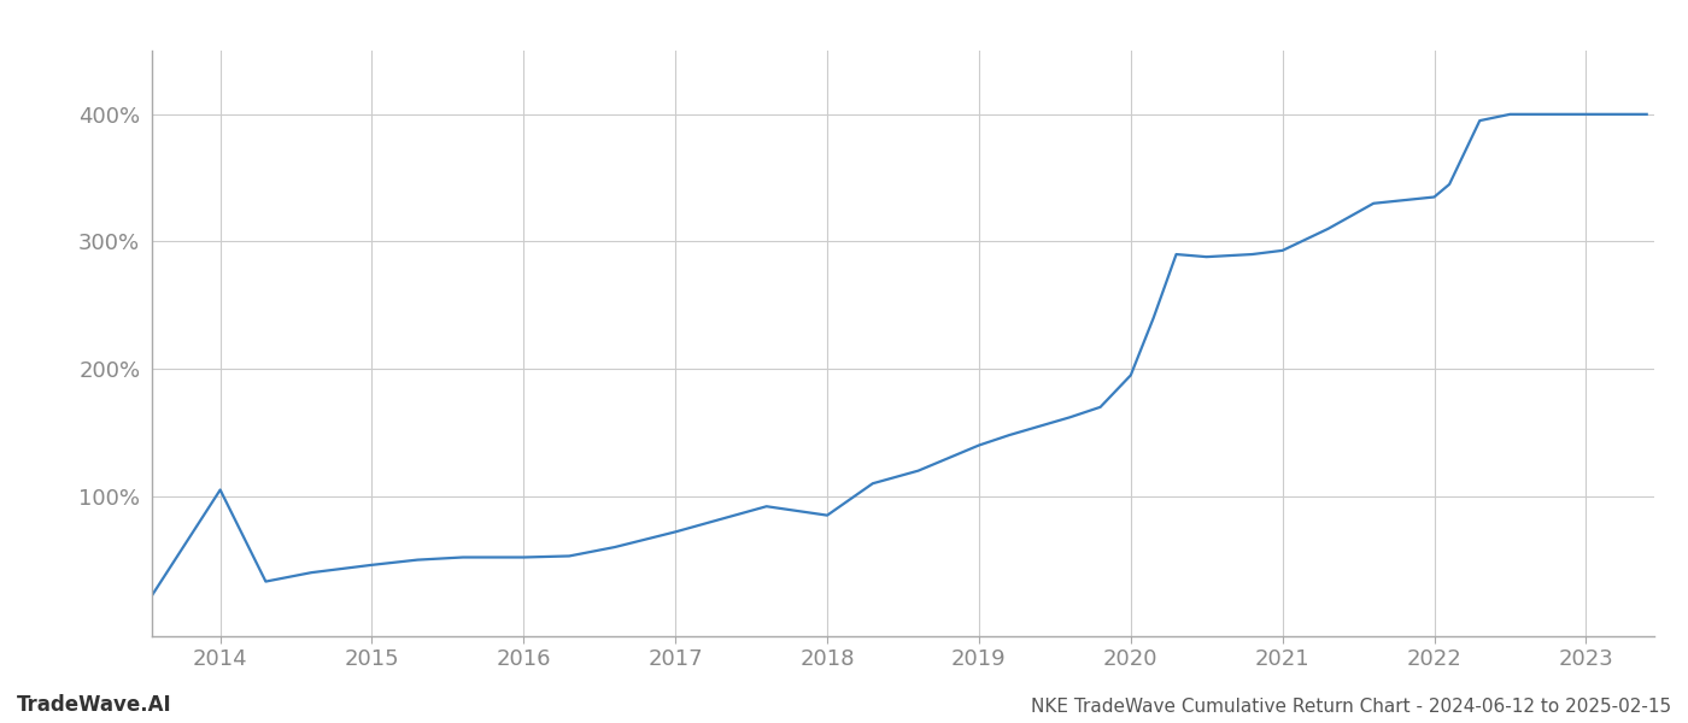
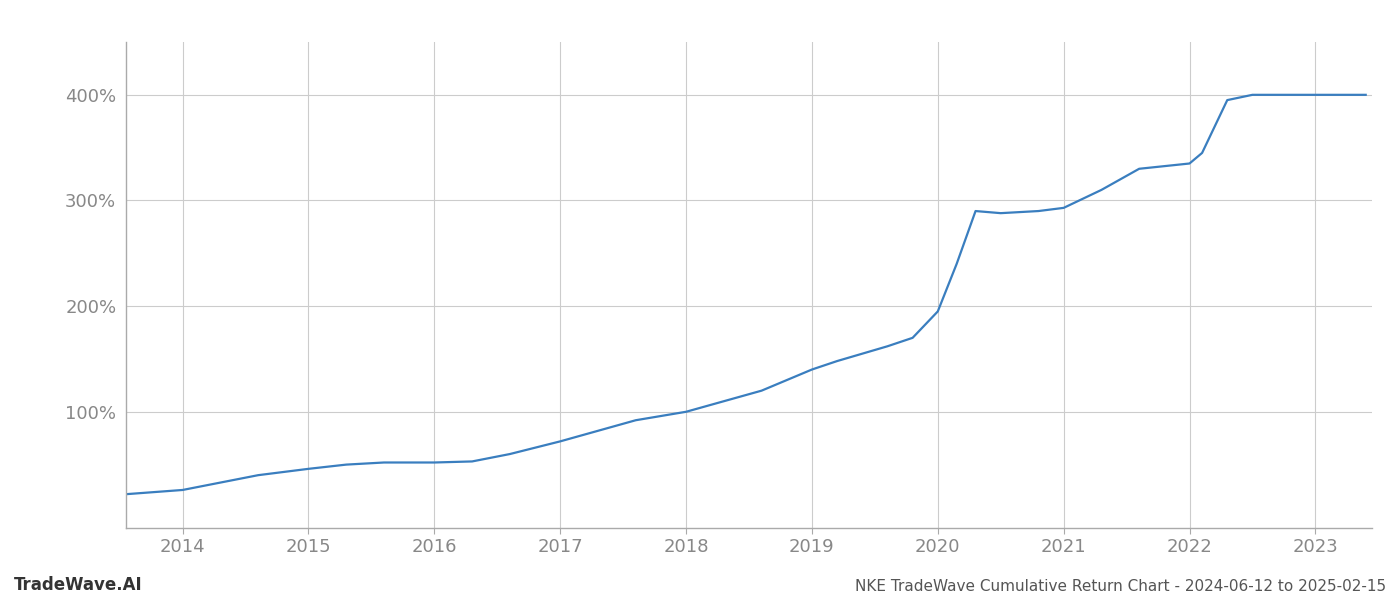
2014: 105% -> 26%
2018: 85% -> 100%
